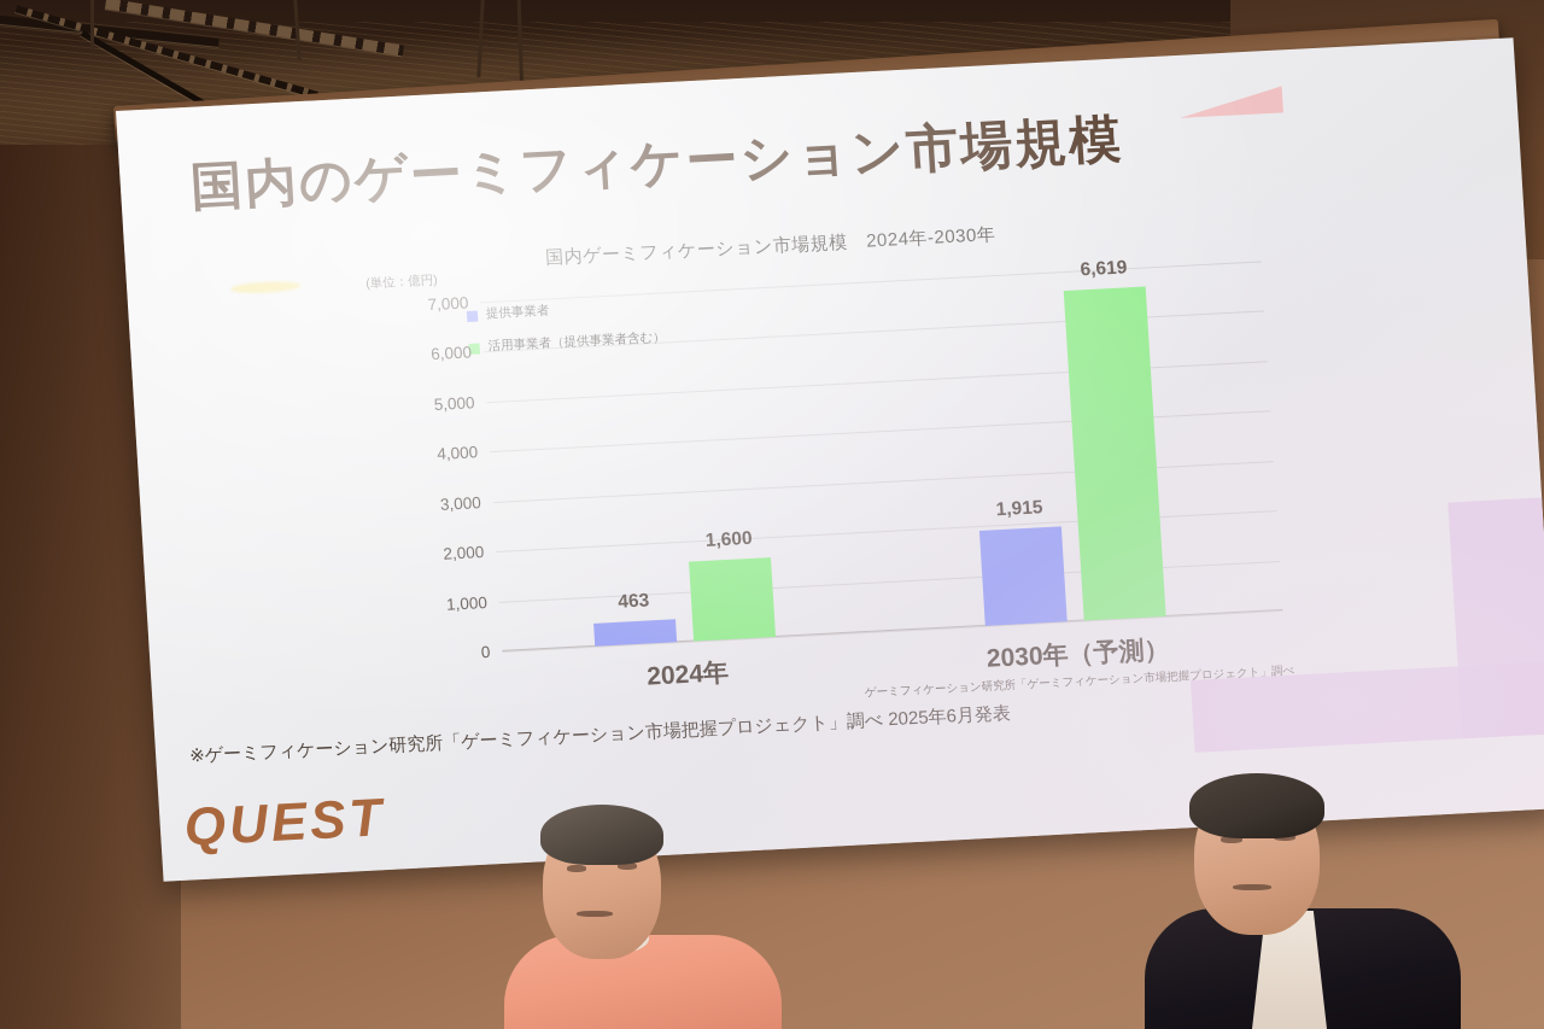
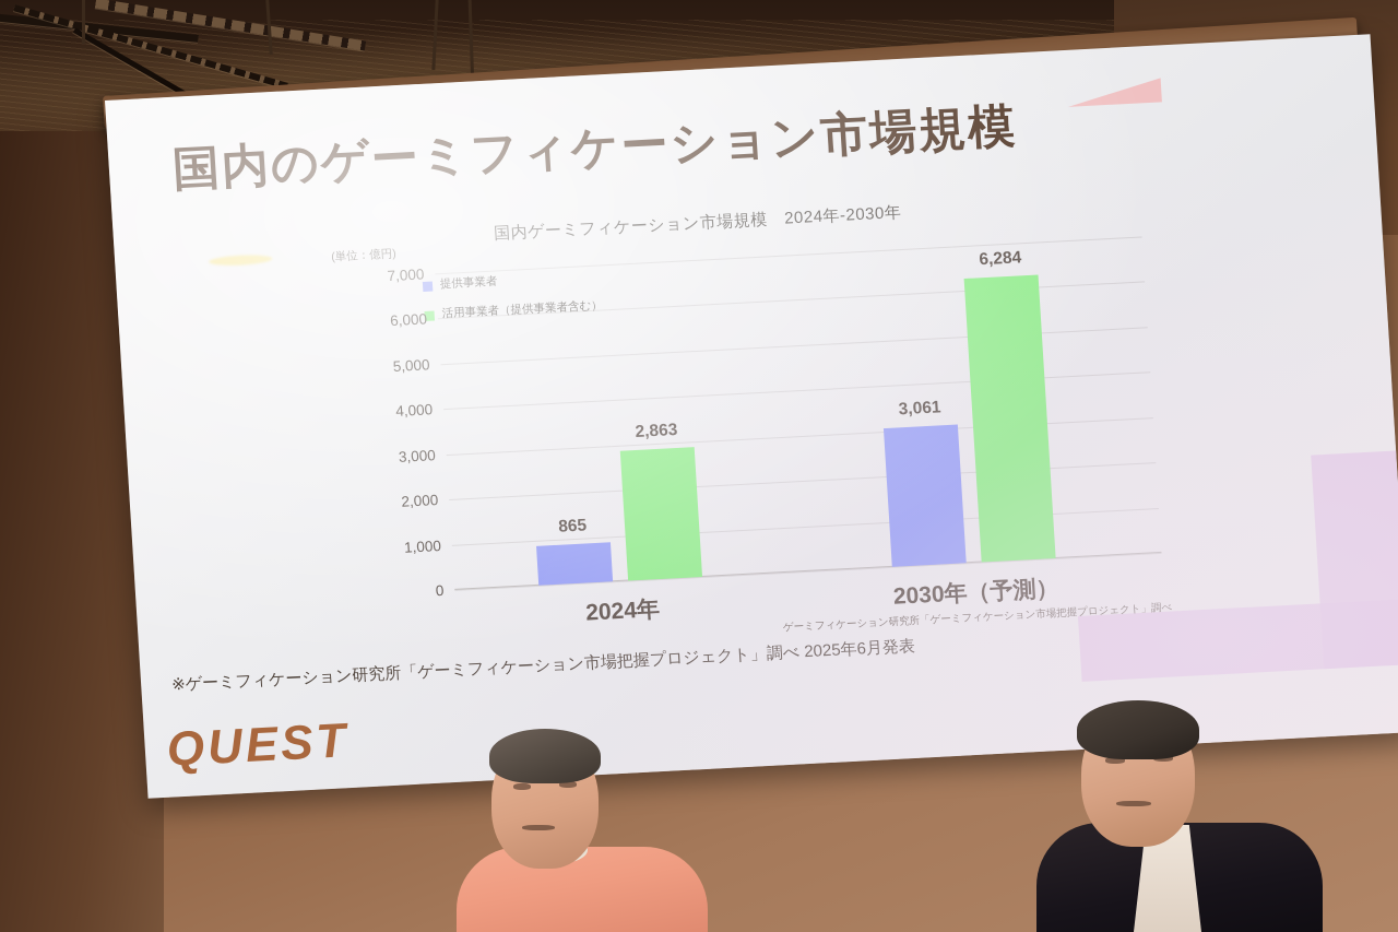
提供事業者/2024年: 463 -> 865
活用事業者（提供事業者含む）/2024年: 1,600 -> 2,863
提供事業者/2030年（予測）: 1,915 -> 3,061
活用事業者（提供事業者含む）/2030年（予測）: 6,619 -> 6,284
